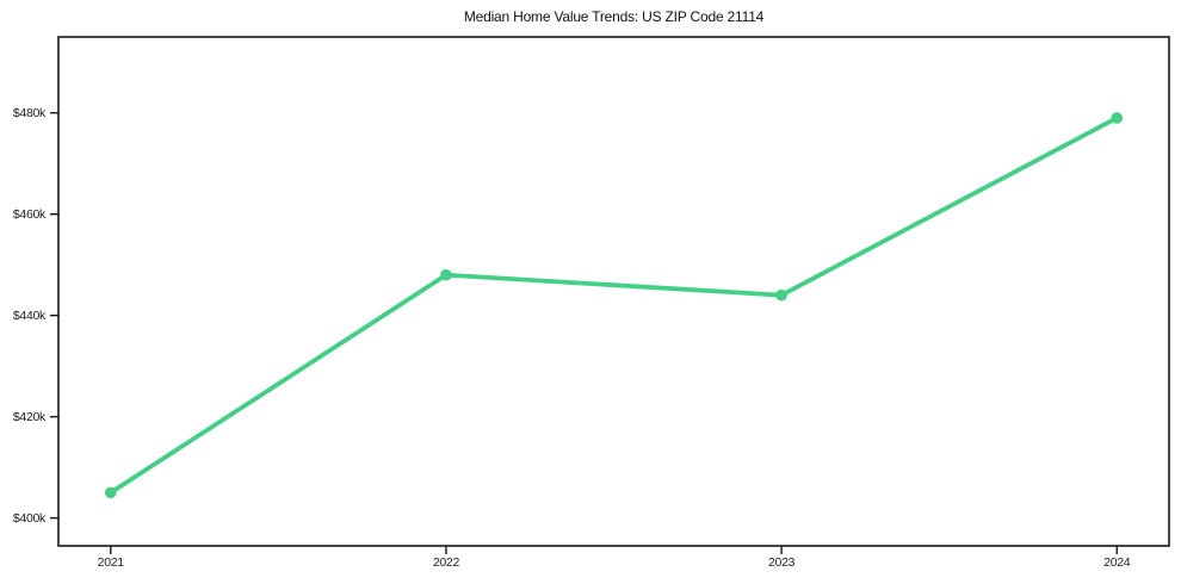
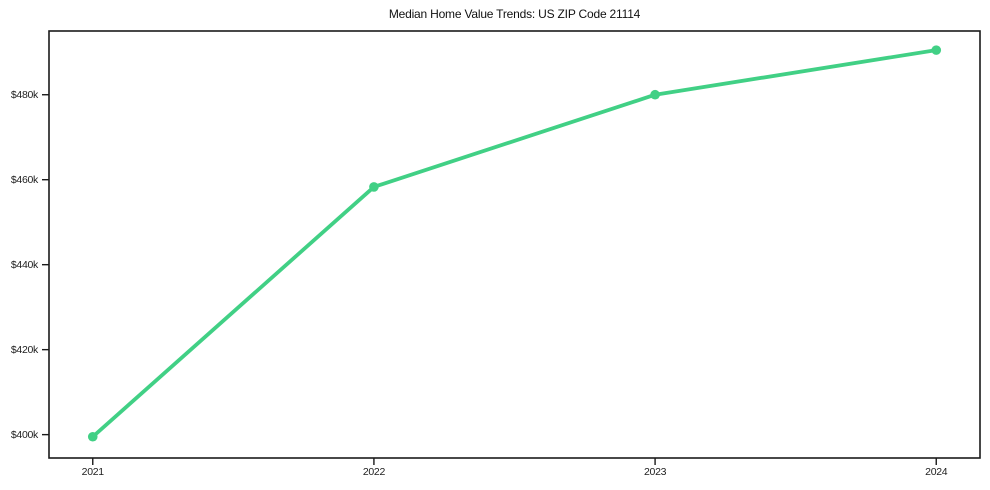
2021: $405k -> $400k
2022: $448k -> $458k
2023: $444k -> $480k
2024: $479k -> $490k
